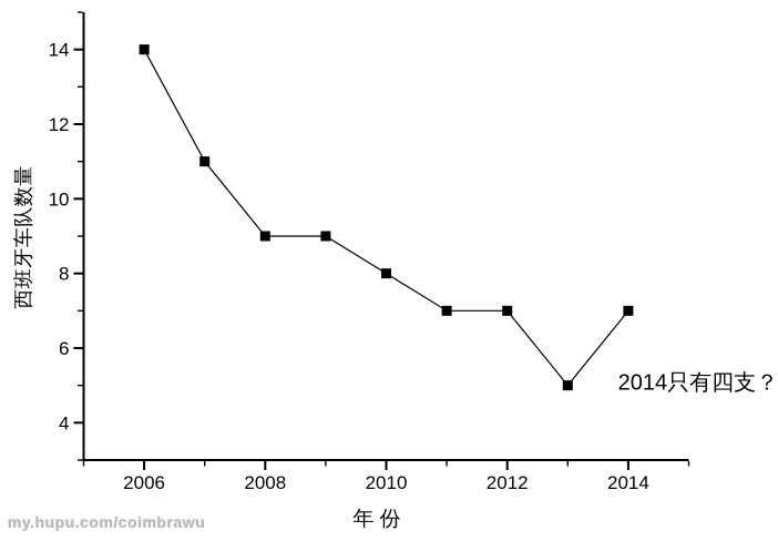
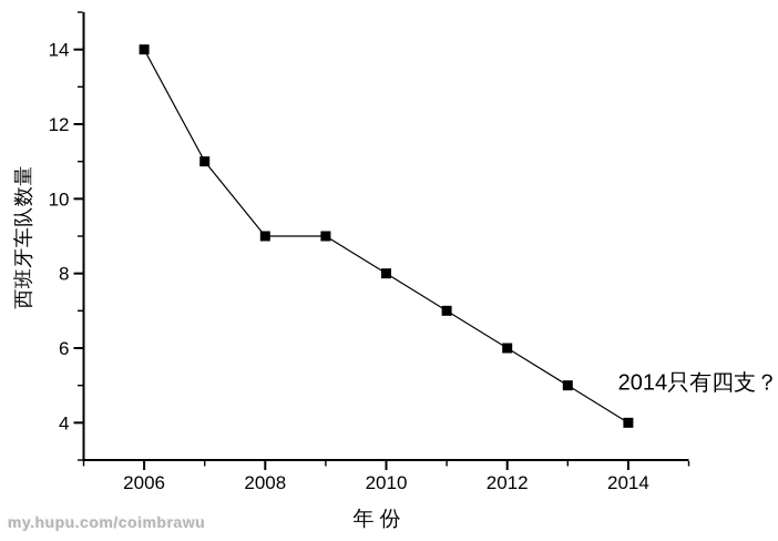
2012: 7 -> 6
2014: 7 -> 4
